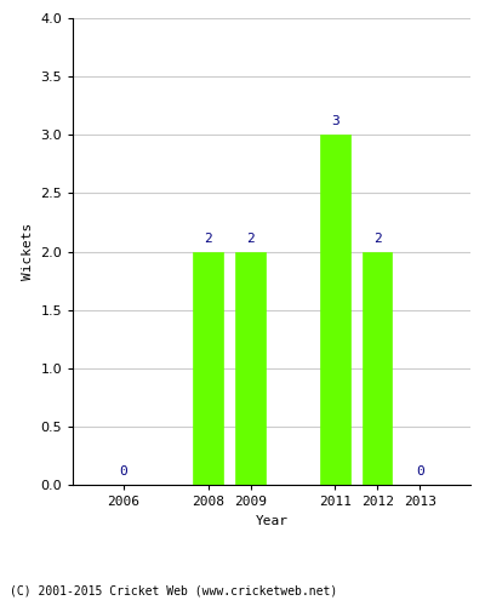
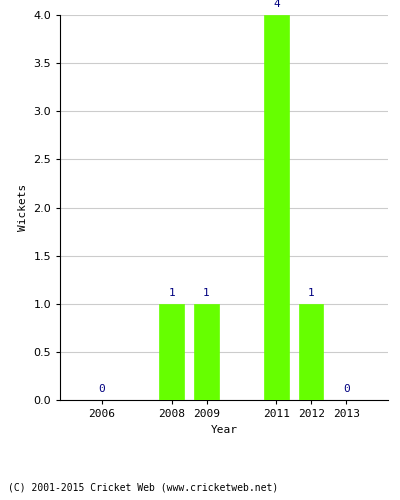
2008: 2 -> 1
2009: 2 -> 1
2011: 3 -> 4
2012: 2 -> 1
